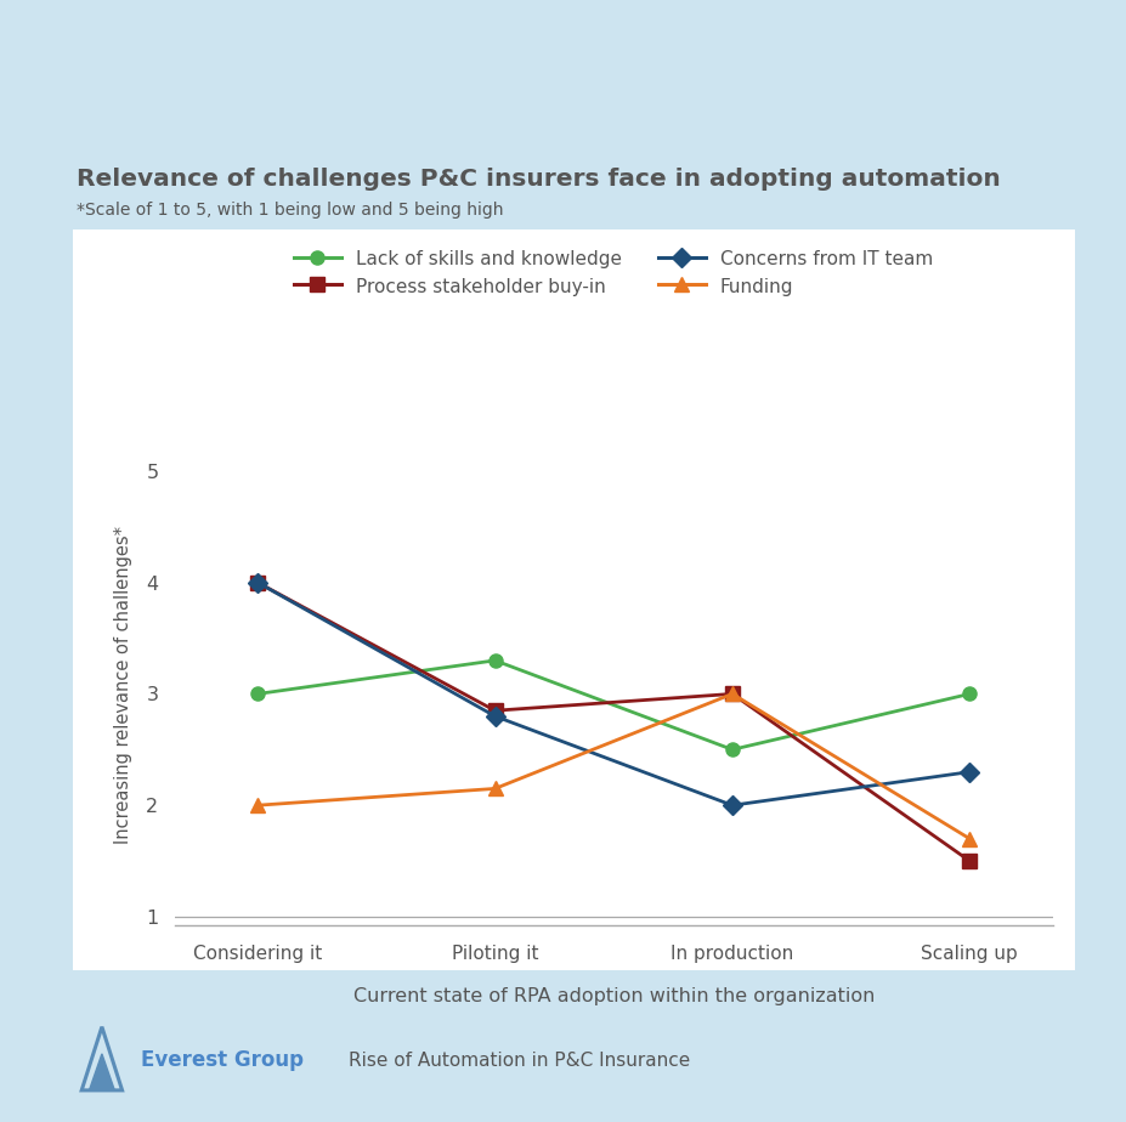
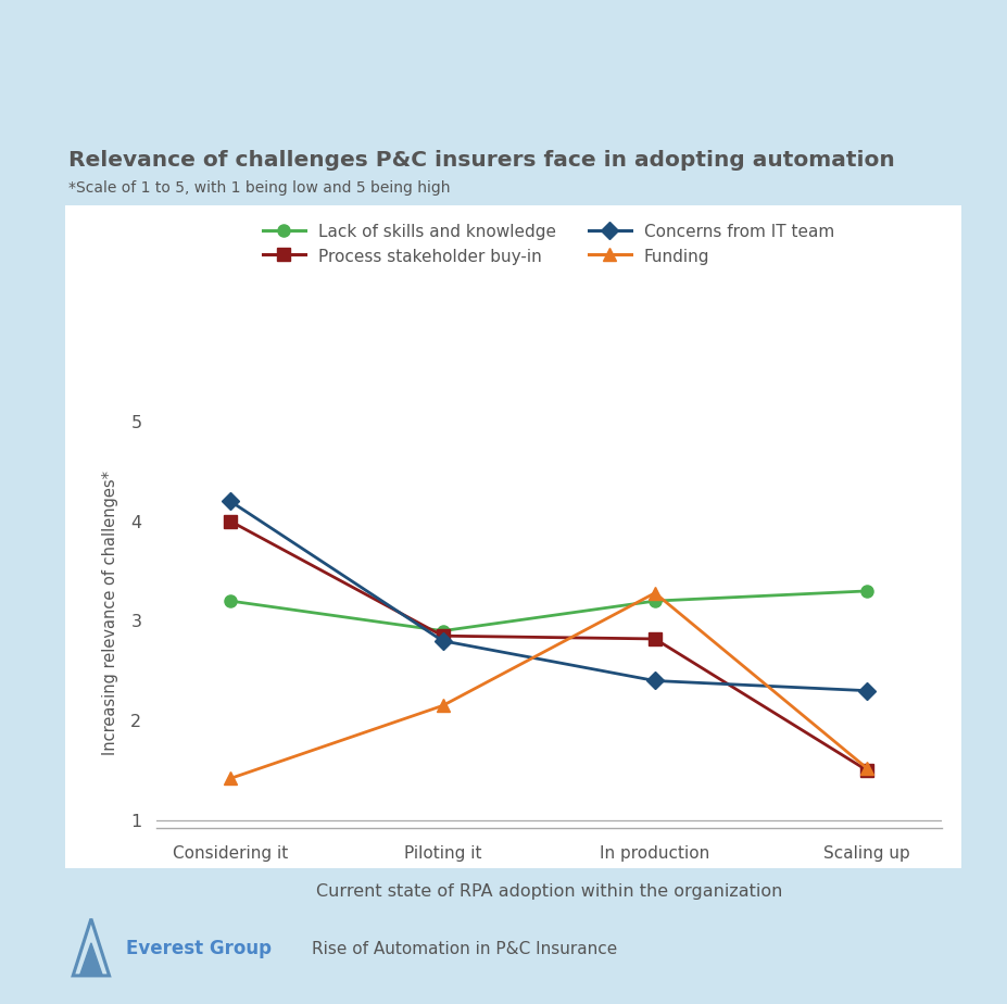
Lack of skills and knowledge/Considering it: 3.0 -> 3.2
Concerns from IT team/Considering it: 4.0 -> 4.2
Funding/Considering it: 2.00 -> 1.42
Lack of skills and knowledge/Piloting it: 3.3 -> 2.9
Lack of skills and knowledge/In production: 2.5 -> 3.2
Process stakeholder buy-in/In production: 3.00 -> 2.82
Concerns from IT team/In production: 2.0 -> 2.4
Funding/In production: 3.00 -> 3.28
Lack of skills and knowledge/Scaling up: 3.0 -> 3.3
Funding/Scaling up: 1.70 -> 1.52
